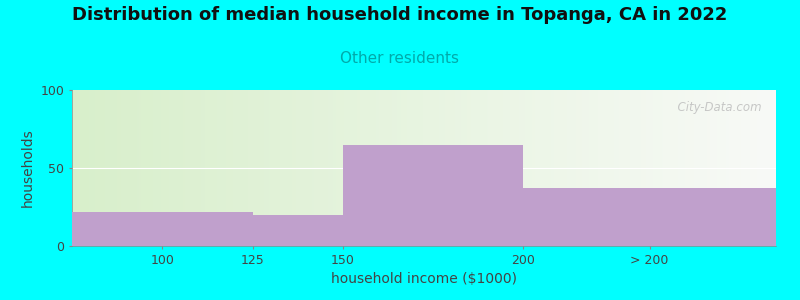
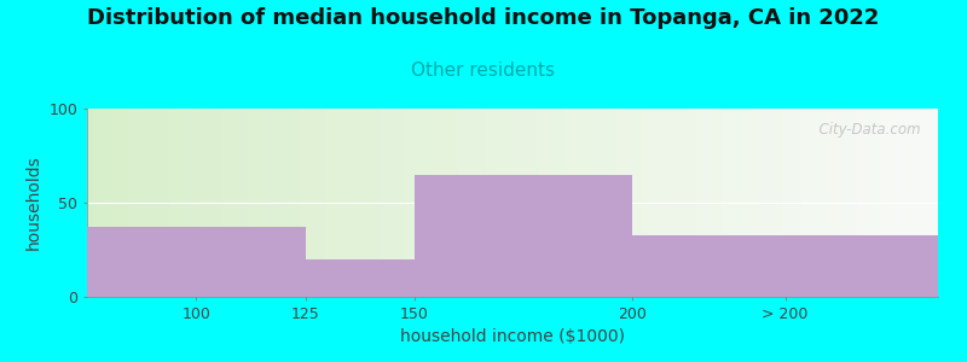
100: 22 -> 37
> 200: 37 -> 33
